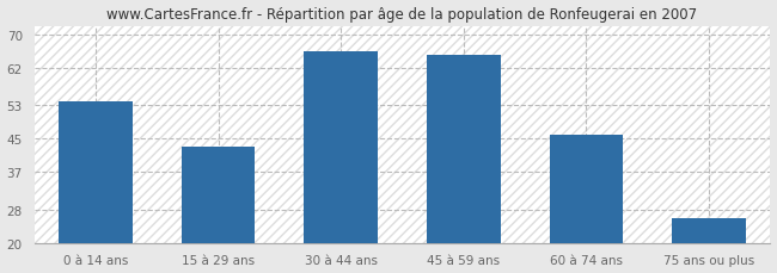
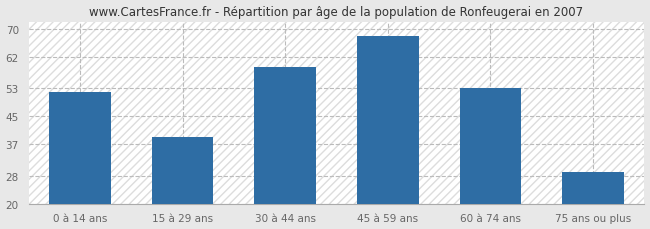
0 à 14 ans: 54 -> 52
15 à 29 ans: 43 -> 39
30 à 44 ans: 66 -> 59
45 à 59 ans: 65 -> 68
60 à 74 ans: 46 -> 53
75 ans ou plus: 26 -> 29
